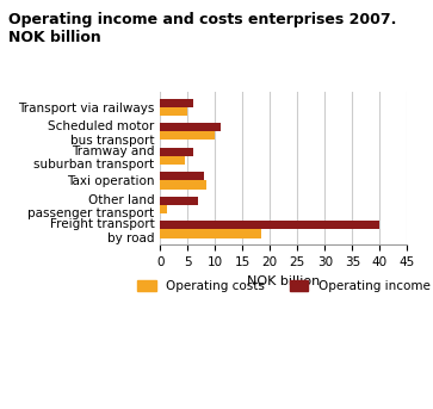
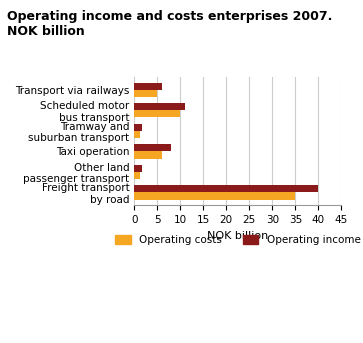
Operating income/Tramway and suburban transport: 6.0 -> 1.6
Operating costs/Tramway and suburban transport: 4.5 -> 1.2
Operating costs/Taxi operation: 8.5 -> 6.0
Operating income/Other land passenger transport: 7.0 -> 1.6
Operating costs/Freight transport by road: 18.5 -> 35.0
